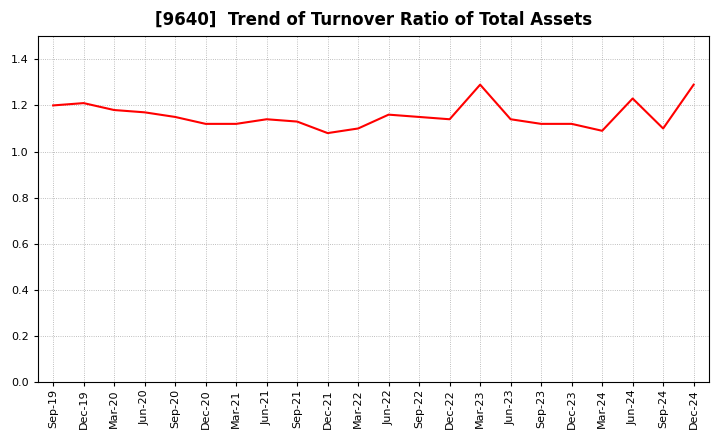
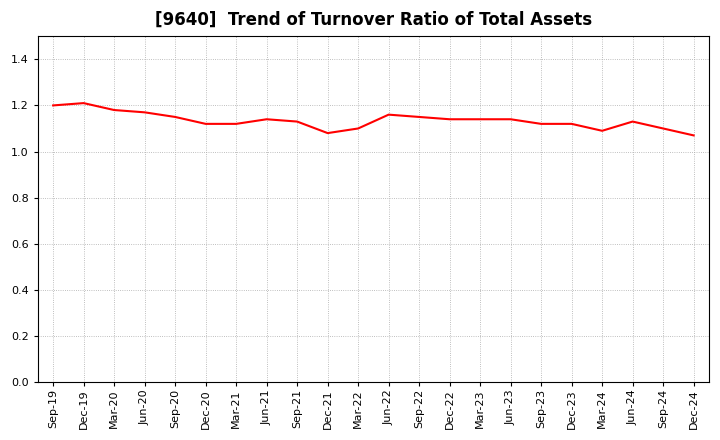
Mar-23: 1.29 -> 1.14
Jun-24: 1.23 -> 1.13
Dec-24: 1.29 -> 1.07
